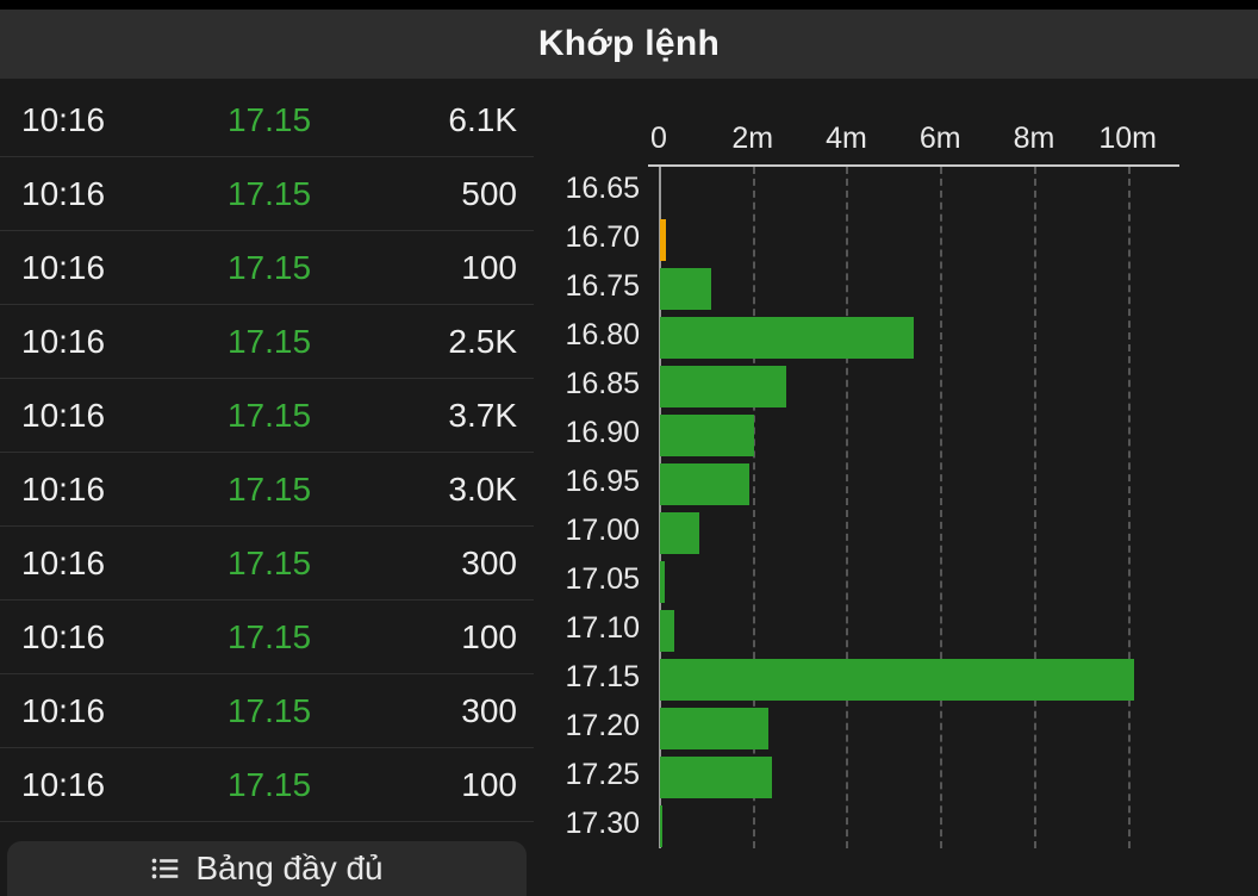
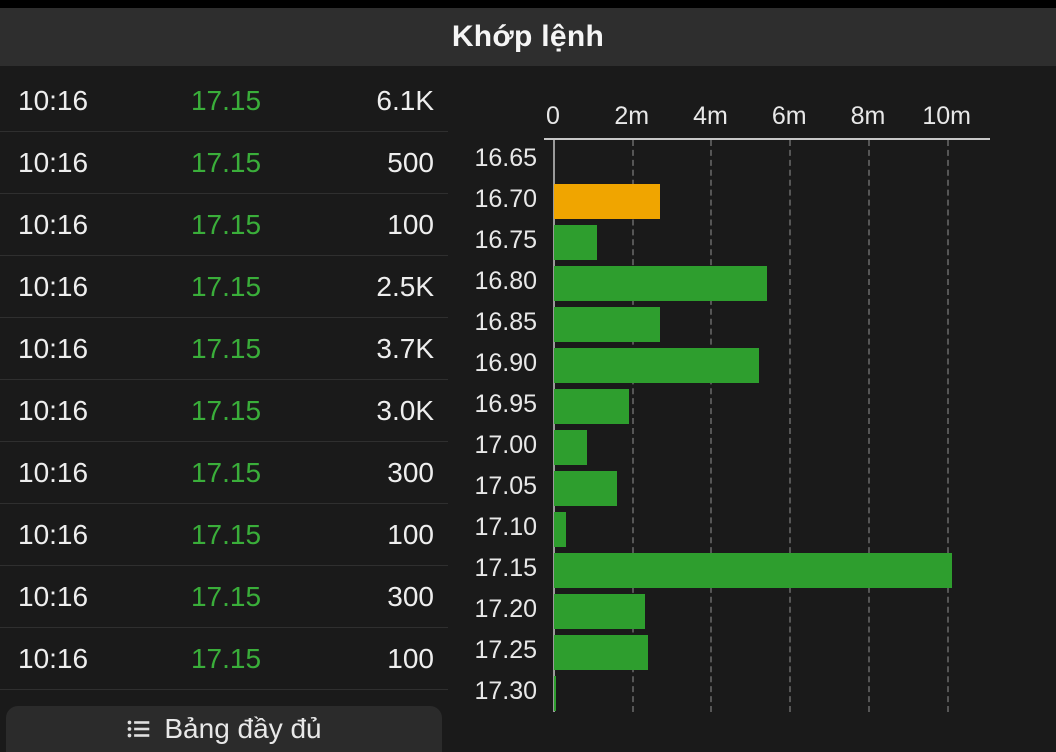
16.70: 0.1m -> 2.7m
16.90: 2.0m -> 5.2m
17.05: 0.1m -> 1.6m
